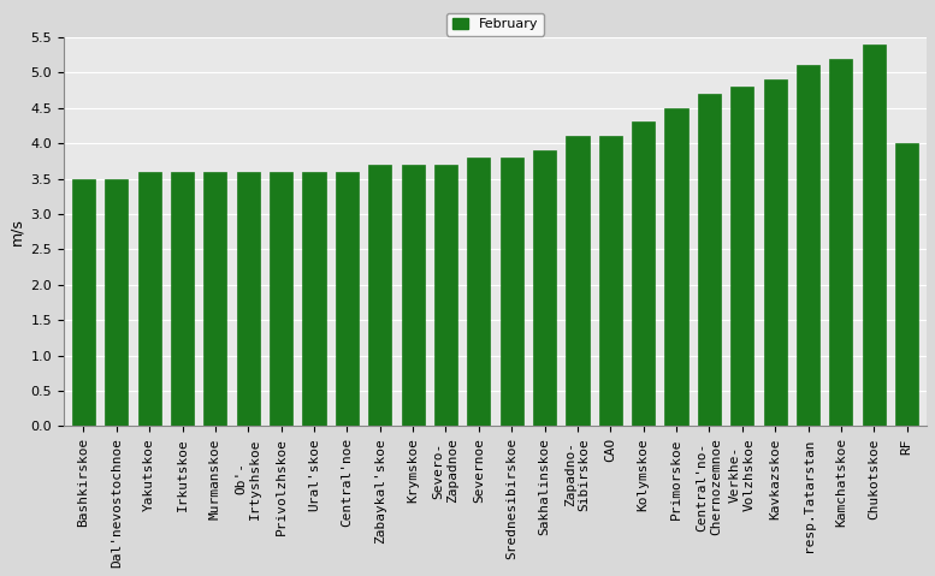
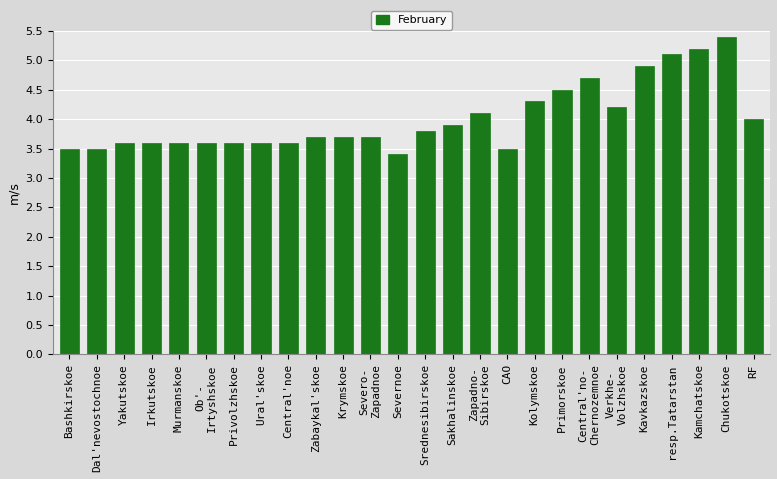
Severnoe: 3.8 -> 3.4
CAO: 4.1 -> 3.5
Verkhe- Volzhskoe: 4.8 -> 4.2
